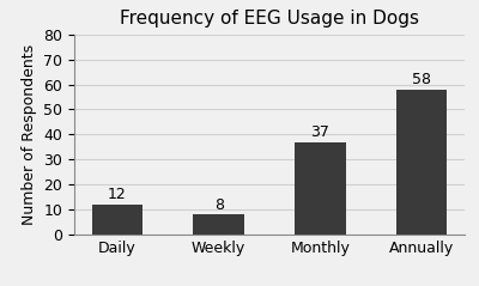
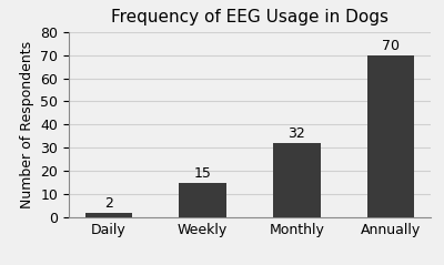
Daily: 12 -> 2
Weekly: 8 -> 15
Monthly: 37 -> 32
Annually: 58 -> 70
